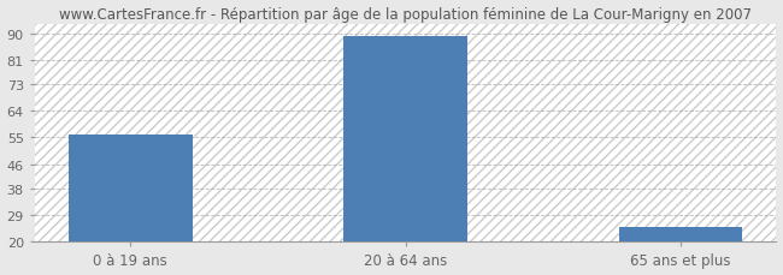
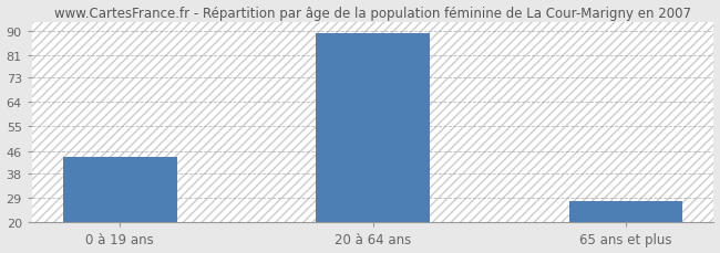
0 à 19 ans: 56 -> 44
65 ans et plus: 25 -> 28
